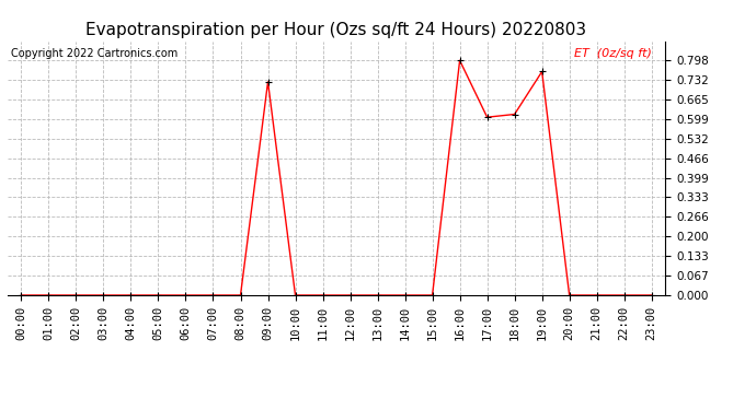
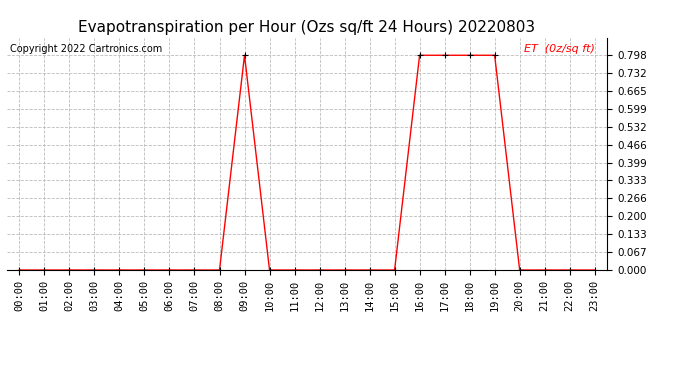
09:00: 0.725 -> 0.798
17:00: 0.605 -> 0.798
18:00: 0.615 -> 0.798
19:00: 0.760 -> 0.798
